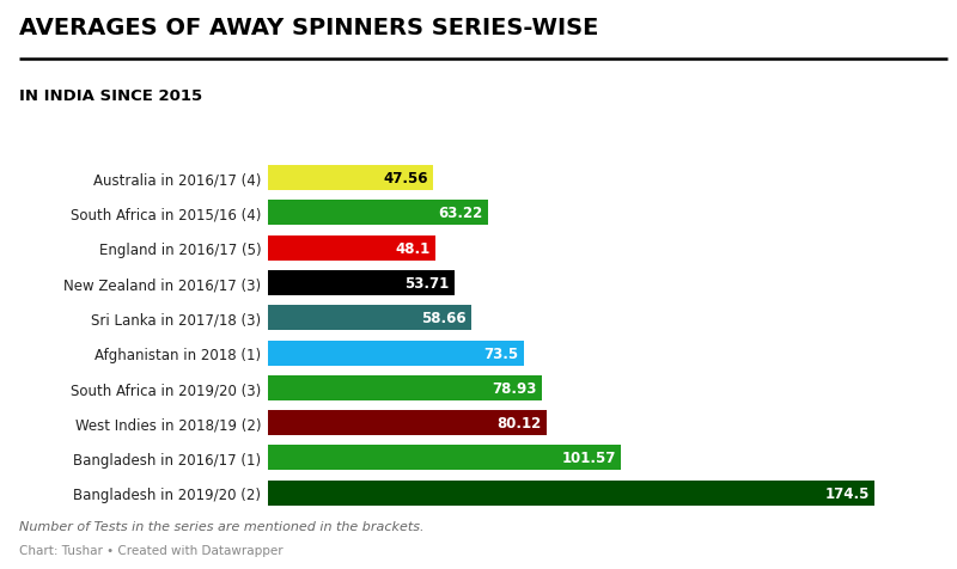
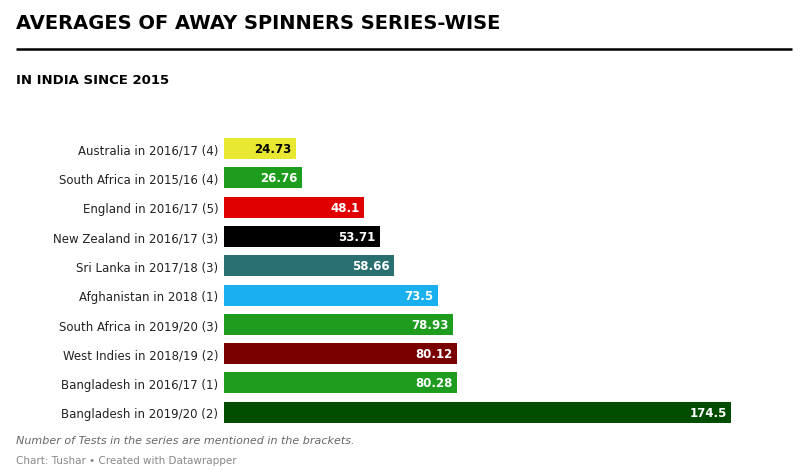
Australia in 2016/17 (4): 47.56 -> 24.73
South Africa in 2015/16 (4): 63.22 -> 26.76
Bangladesh in 2016/17 (1): 101.57 -> 80.28
